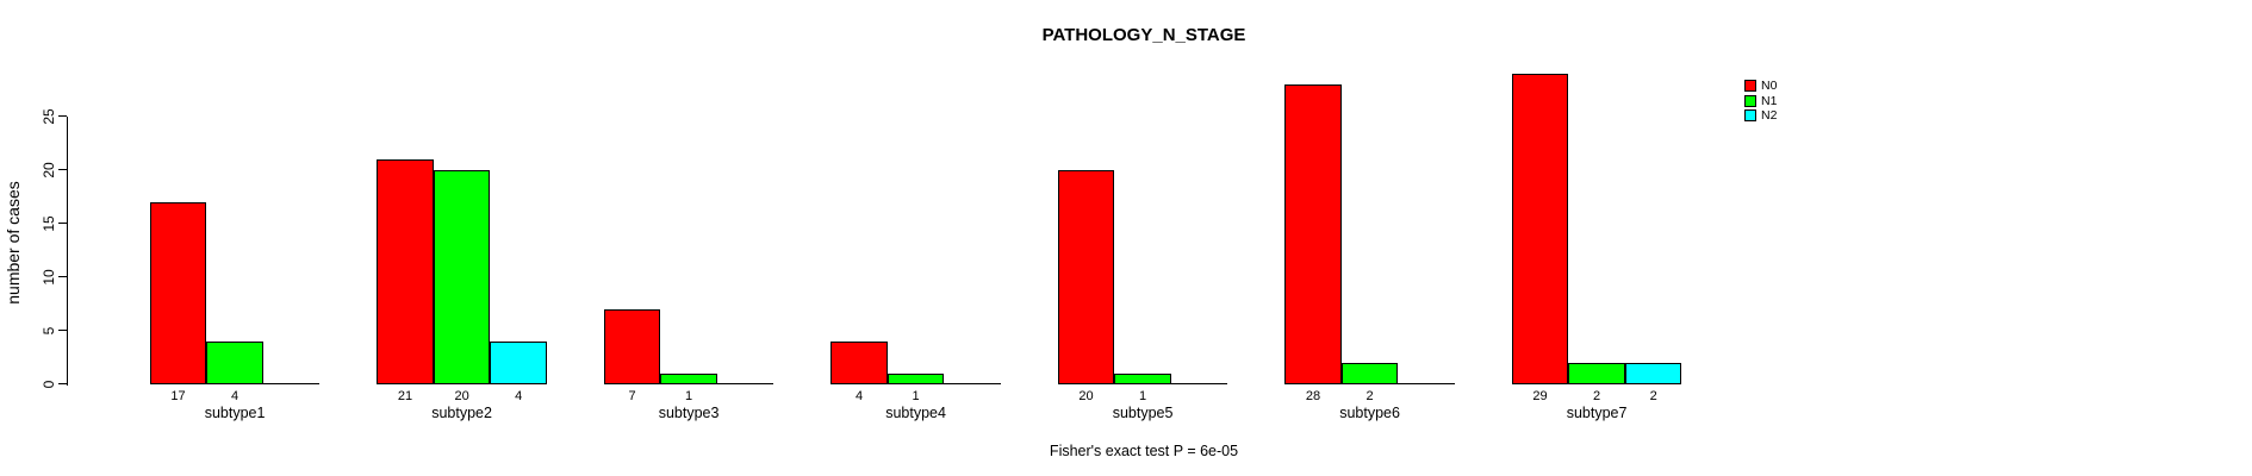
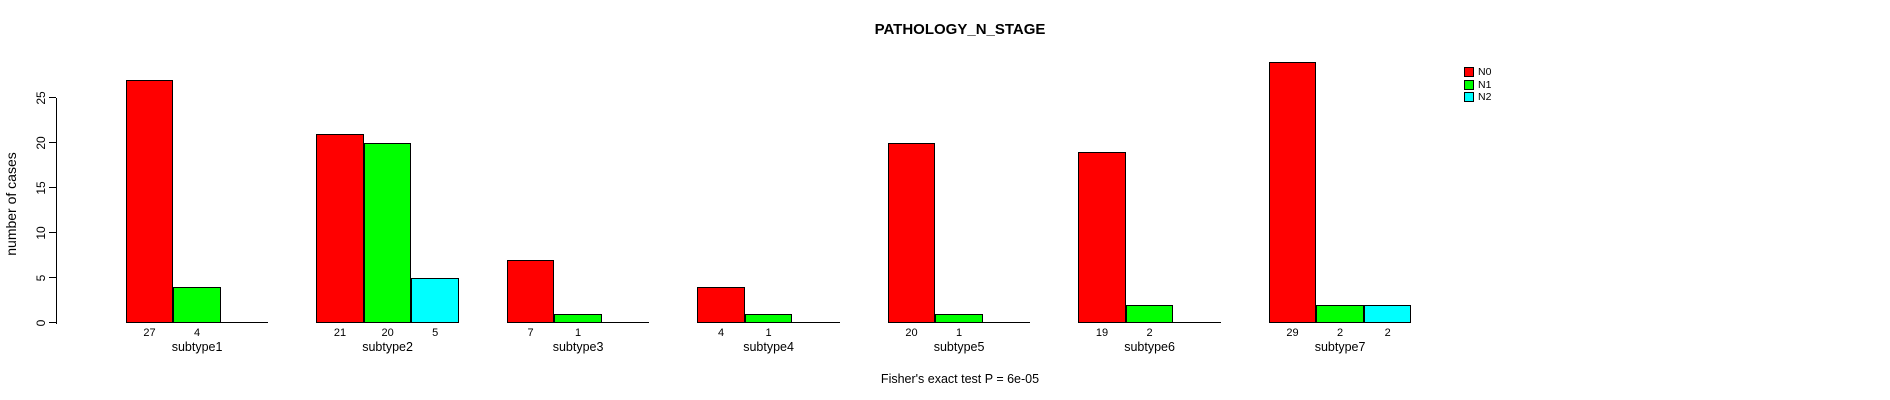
N0/subtype1: 17 -> 27
N2/subtype2: 4 -> 5
N0/subtype6: 28 -> 19
